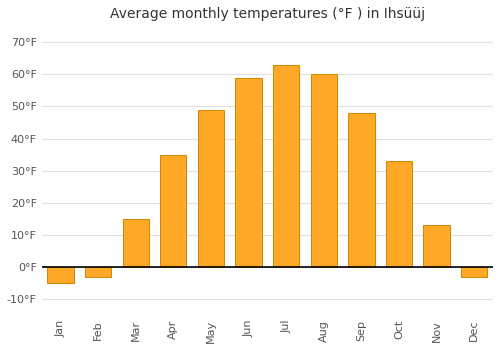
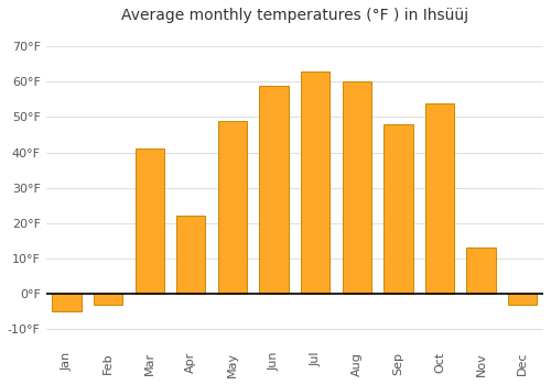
Mar: 15°F -> 41°F
Apr: 35°F -> 22°F
Oct: 33°F -> 54°F
